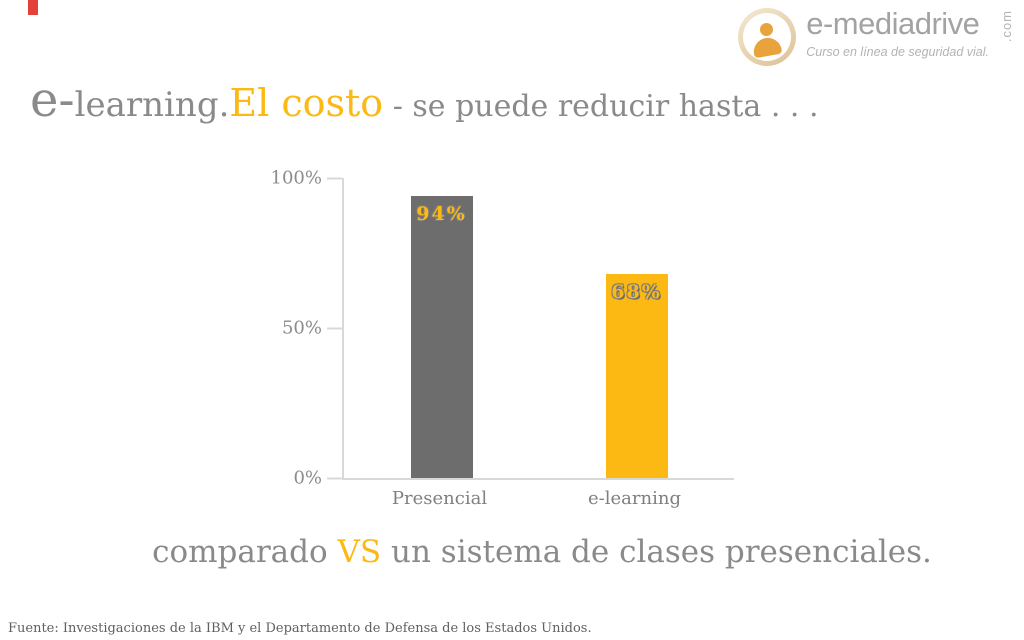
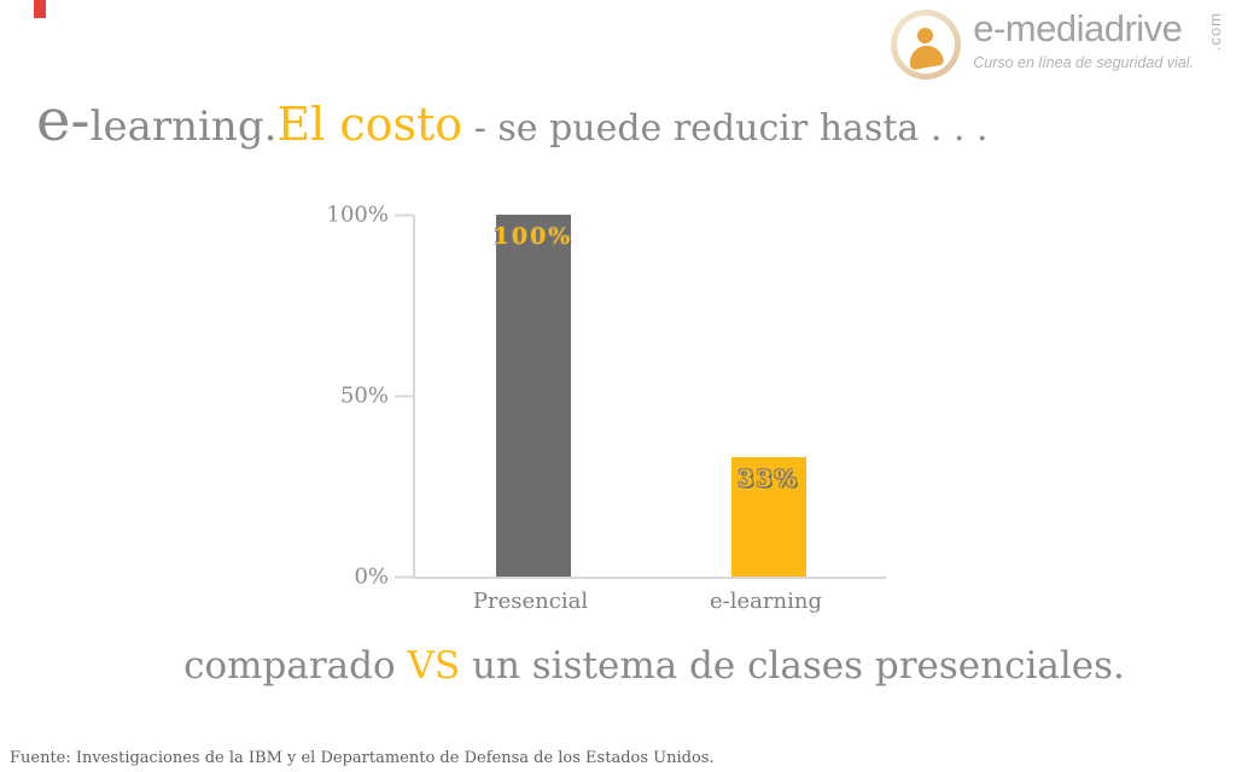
Presencial: 94% -> 100%
e-learning: 68% -> 33%
